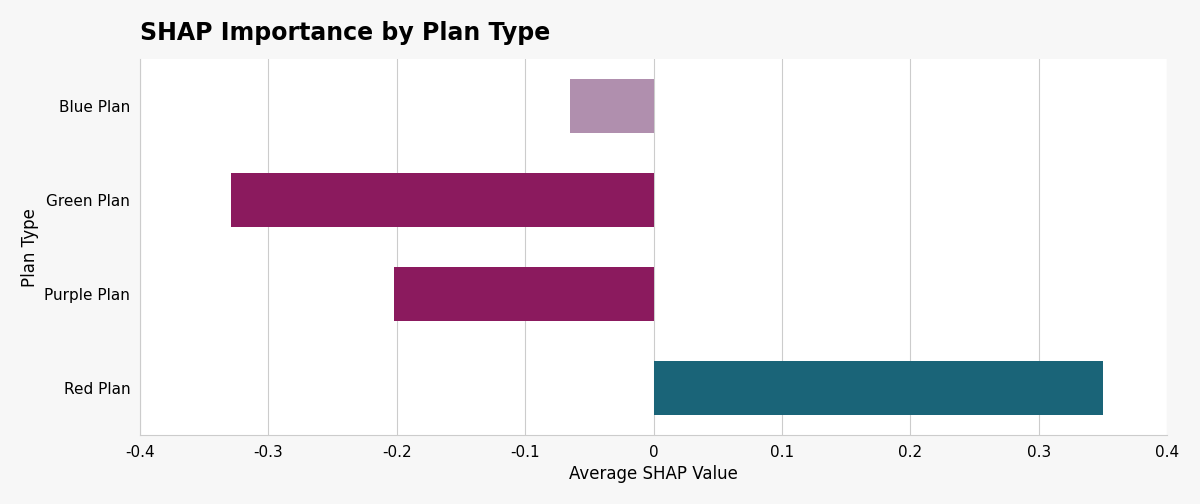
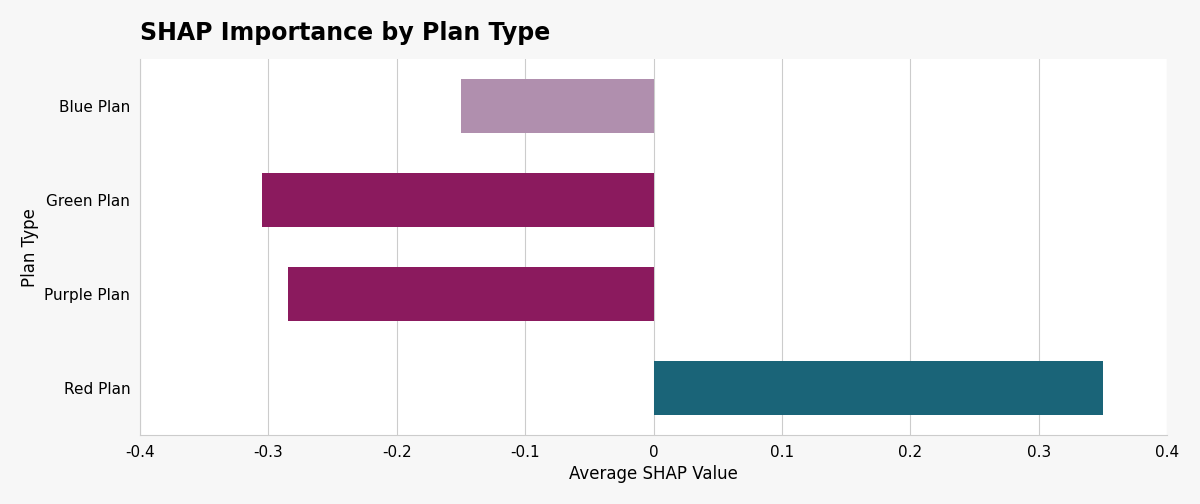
Blue Plan: -0.065 -> -0.150
Green Plan: -0.329 -> -0.305
Purple Plan: -0.202 -> -0.285
